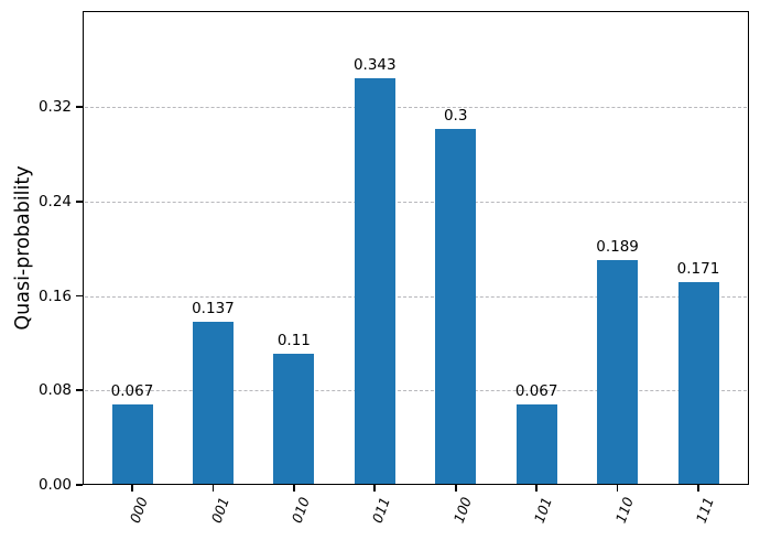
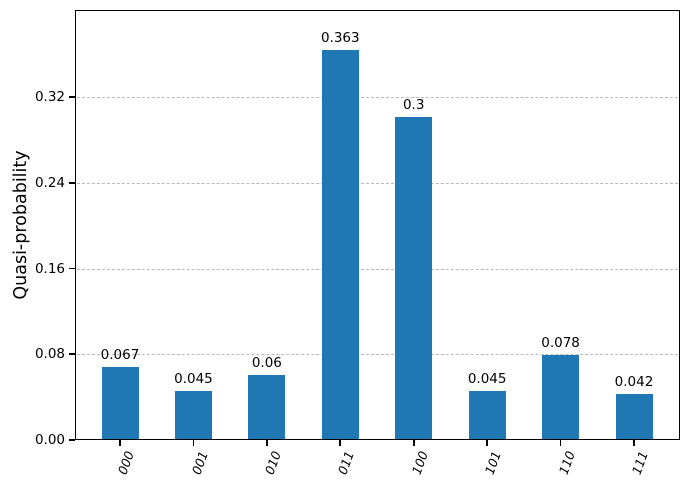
001: 0.137 -> 0.045
010: 0.11 -> 0.06
011: 0.343 -> 0.363
101: 0.067 -> 0.045
110: 0.189 -> 0.078
111: 0.171 -> 0.042
